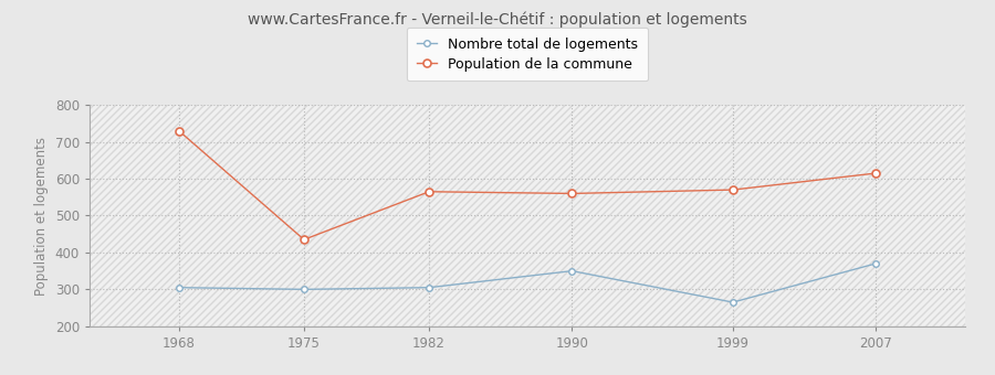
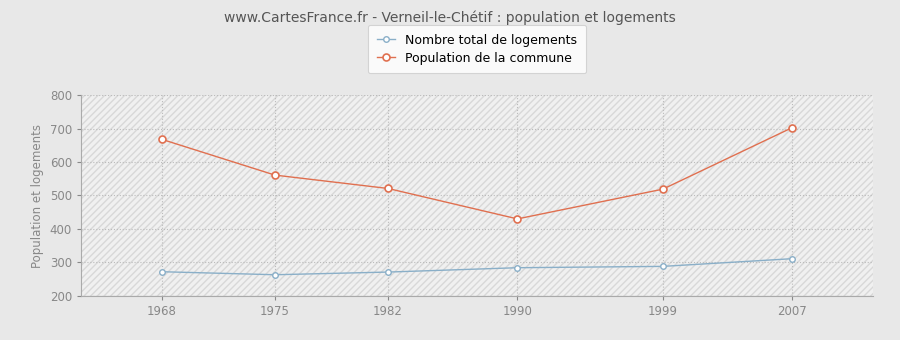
Nombre total de logements/1968: 305 -> 272
Population de la commune/1968: 730 -> 668
Nombre total de logements/1975: 300 -> 263
Population de la commune/1975: 435 -> 561
Nombre total de logements/1982: 305 -> 271
Population de la commune/1982: 565 -> 521
Nombre total de logements/1990: 350 -> 284
Population de la commune/1990: 560 -> 430
Nombre total de logements/1999: 265 -> 288
Population de la commune/1999: 570 -> 519
Nombre total de logements/2007: 370 -> 311
Population de la commune/2007: 615 -> 703
